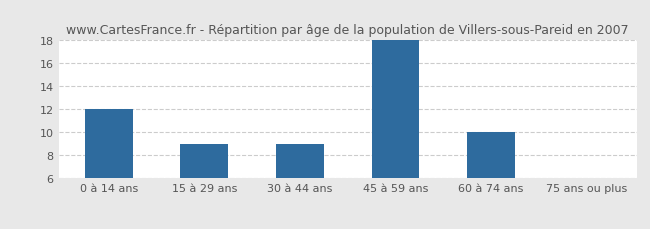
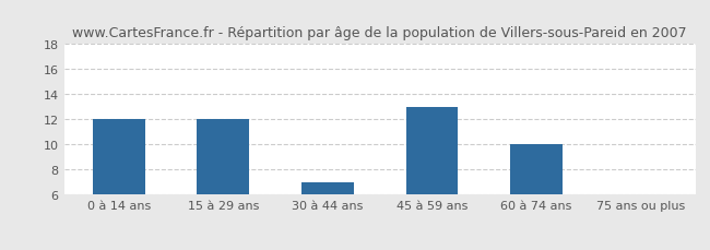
15 à 29 ans: 9 -> 12
30 à 44 ans: 9 -> 7
45 à 59 ans: 18 -> 13
